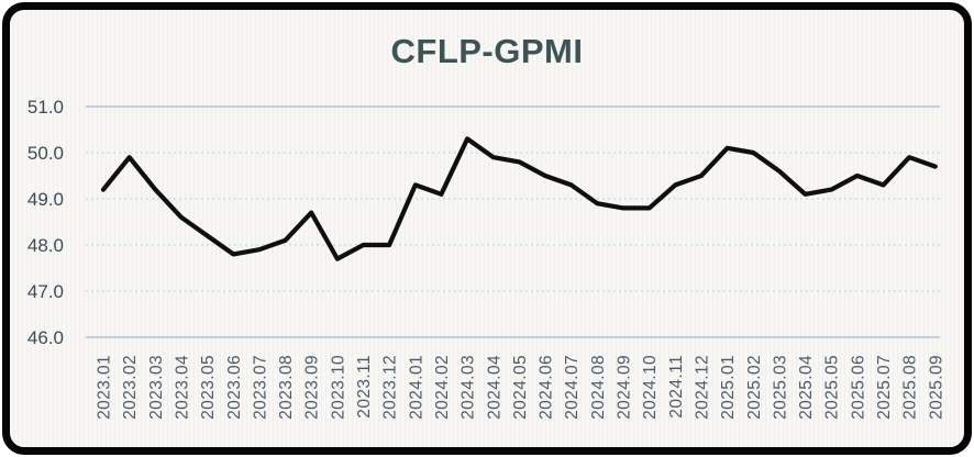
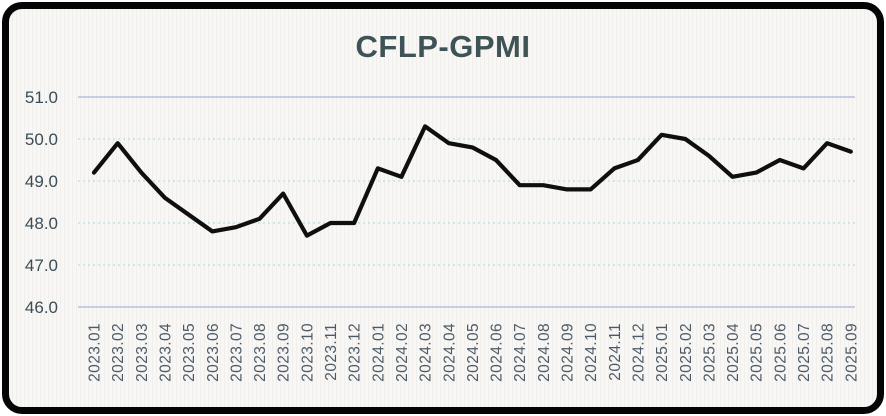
2024.07: 49.3 -> 48.9
